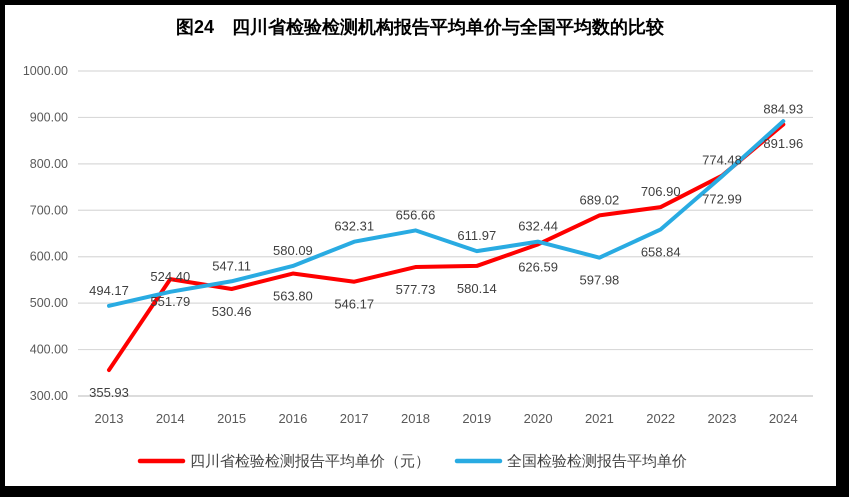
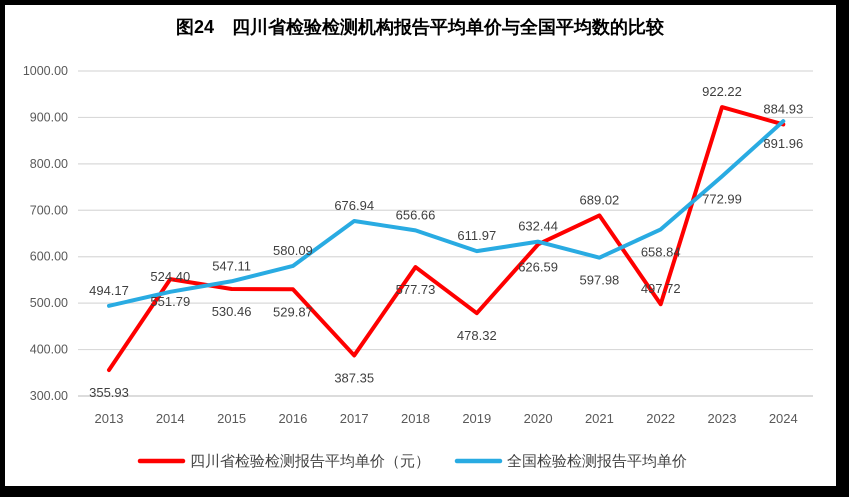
四川省检验检测报告平均单价（元）/2016: 563.80 -> 529.87
四川省检验检测报告平均单价（元）/2017: 546.17 -> 387.35
全国检验检测报告平均单价/2017: 632.31 -> 676.94
四川省检验检测报告平均单价（元）/2019: 580.14 -> 478.32
四川省检验检测报告平均单价（元）/2022: 706.90 -> 497.72
四川省检验检测报告平均单价（元）/2023: 774.48 -> 922.22
